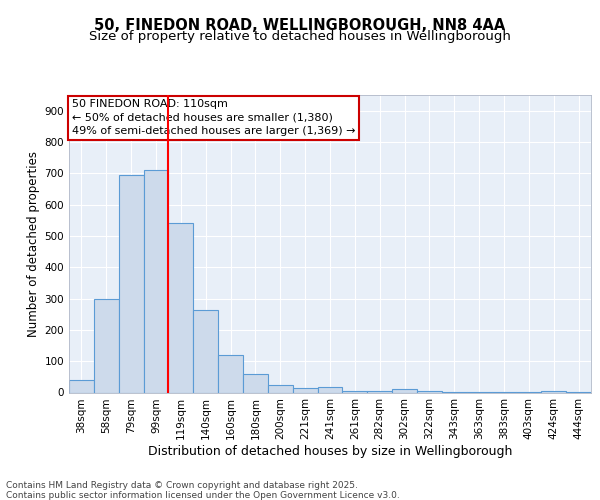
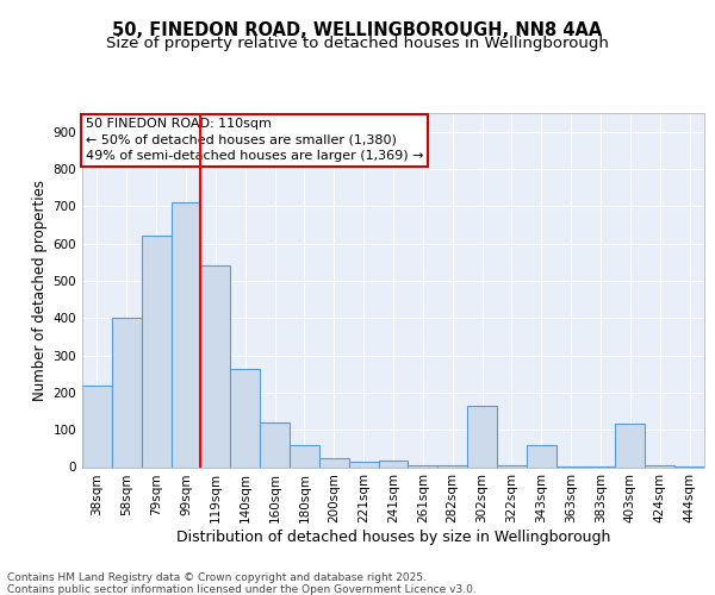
38sqm: 40 -> 220
58sqm: 300 -> 400
79sqm: 695 -> 620
302sqm: 10 -> 165
343sqm: 2 -> 60
403sqm: 1 -> 115
